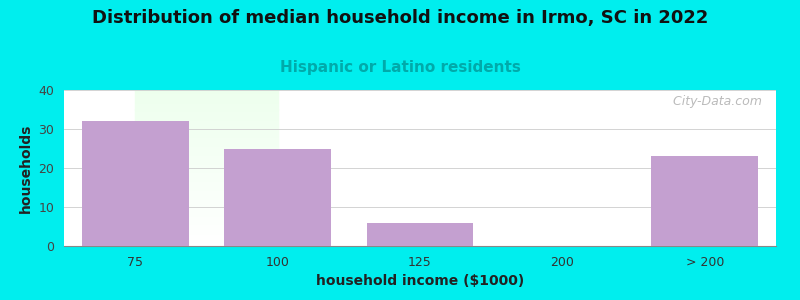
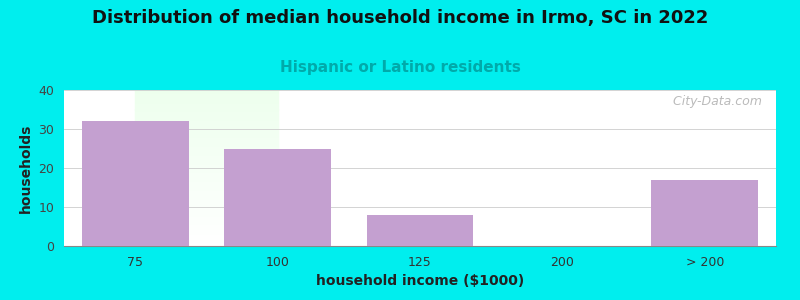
125: 6 -> 8
> 200: 23 -> 17
